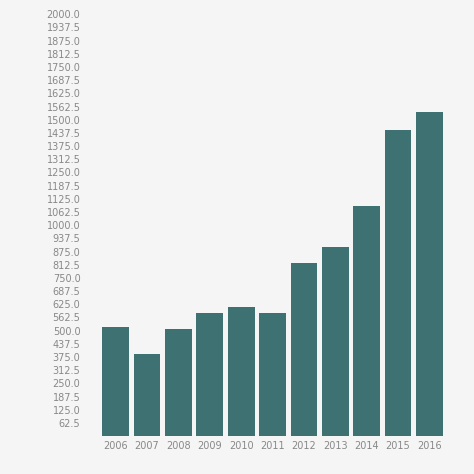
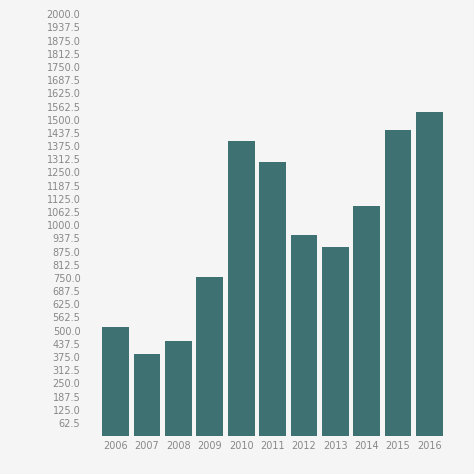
2008: 510 -> 450
2009: 585 -> 755
2010: 610 -> 1400
2011: 585 -> 1300
2012: 820 -> 955
